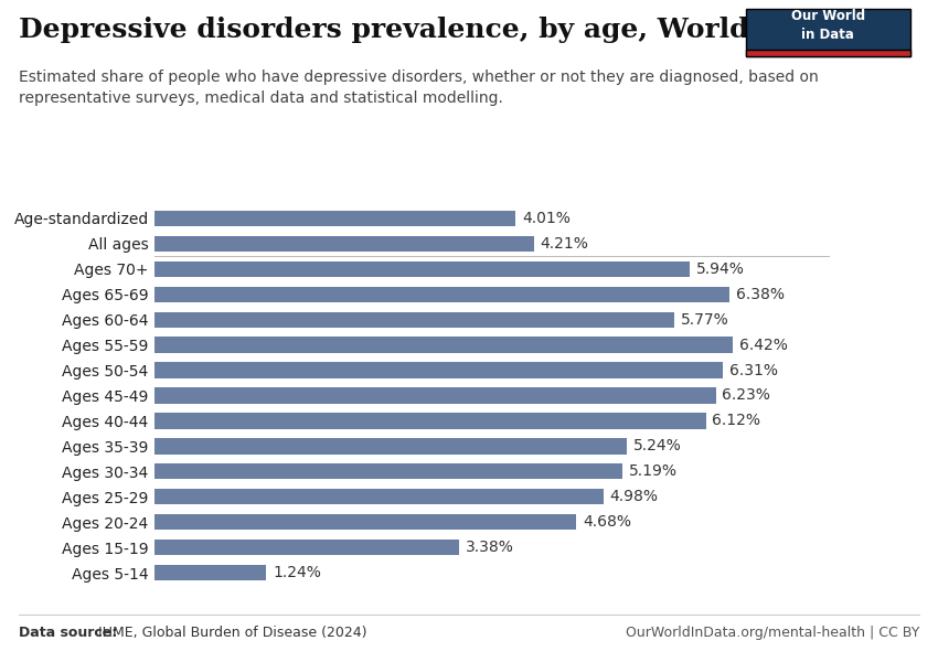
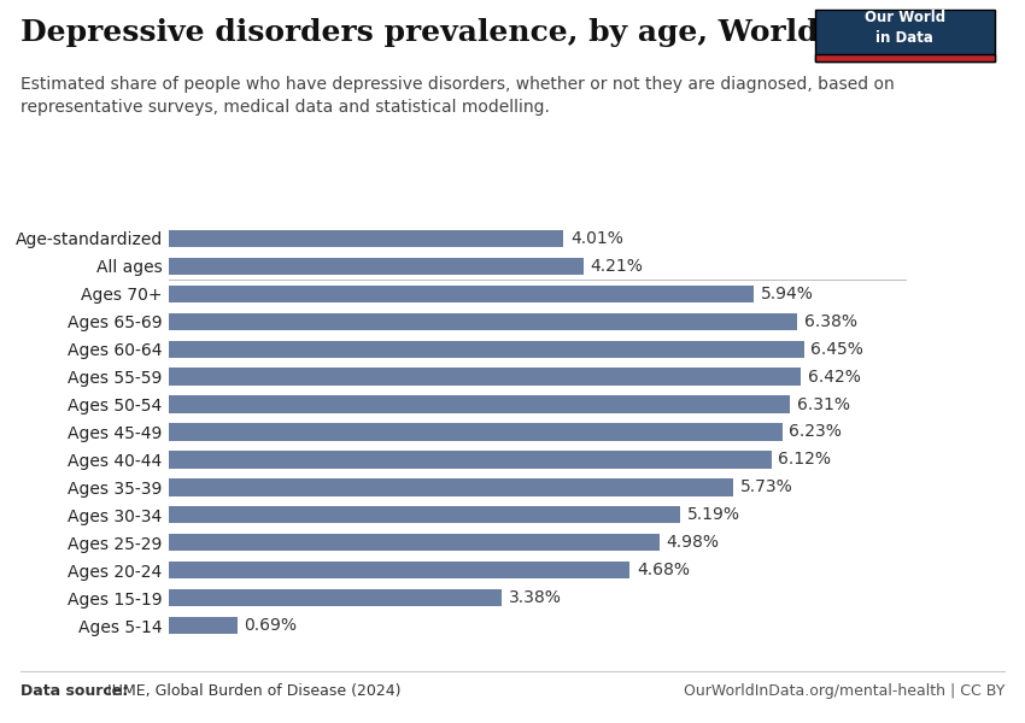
Ages 60-64: 5.77% -> 6.45%
Ages 35-39: 5.24% -> 5.73%
Ages 5-14: 1.24% -> 0.69%
